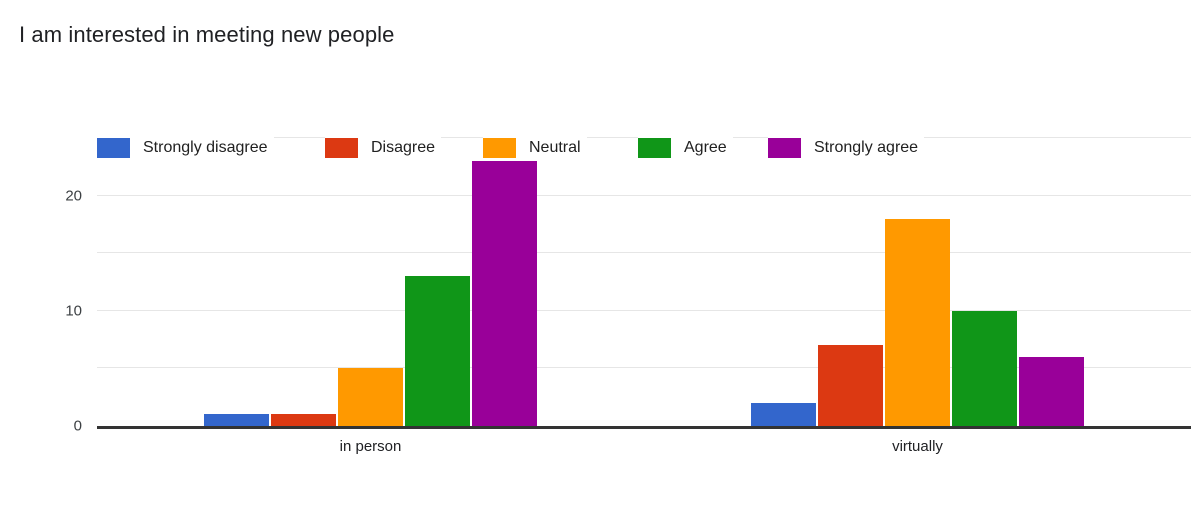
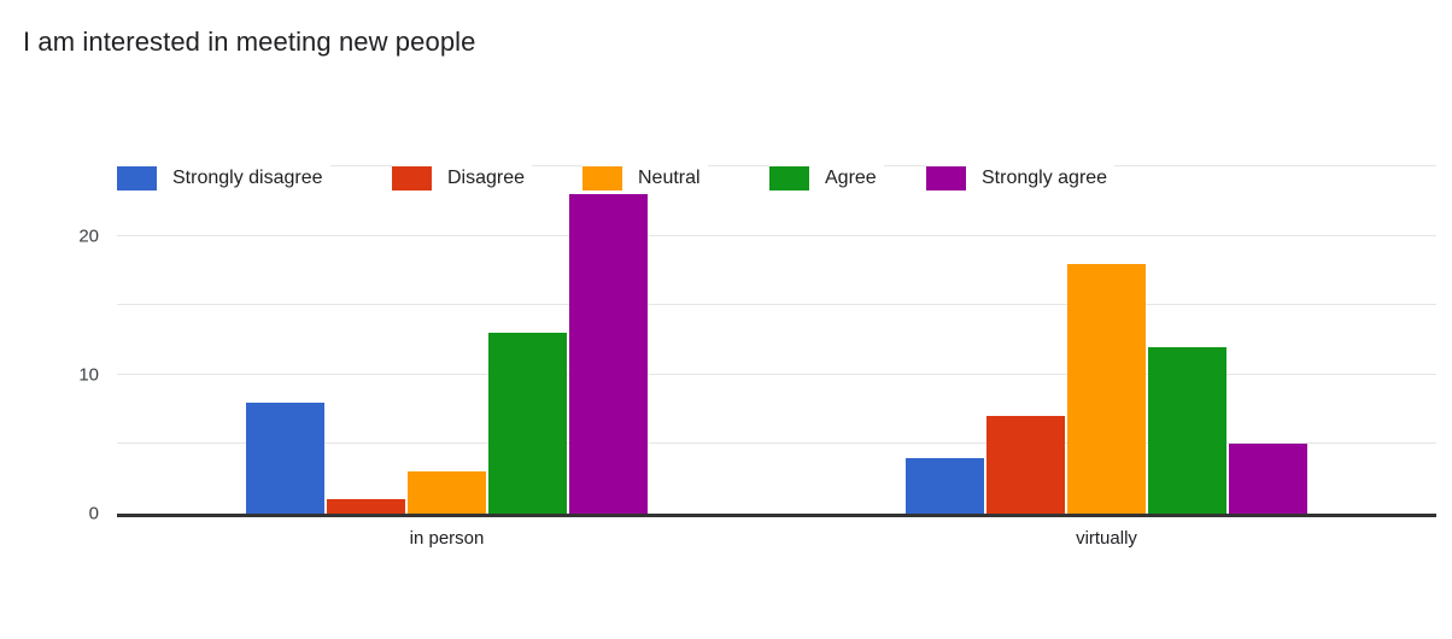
Strongly disagree/in person: 1 -> 8
Neutral/in person: 5 -> 3
Strongly disagree/virtually: 2 -> 4
Agree/virtually: 10 -> 12
Strongly agree/virtually: 6 -> 5
